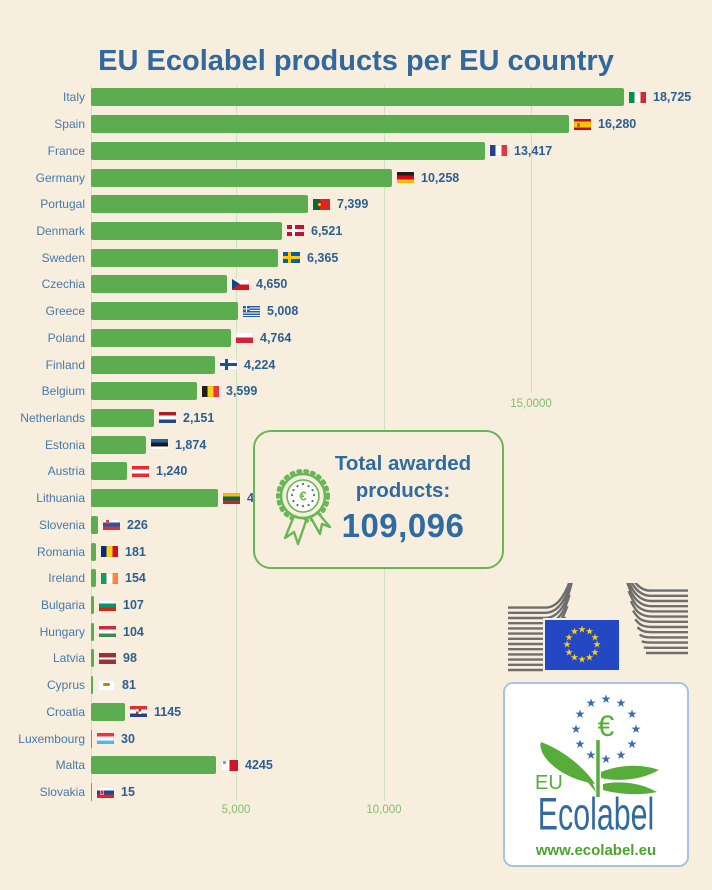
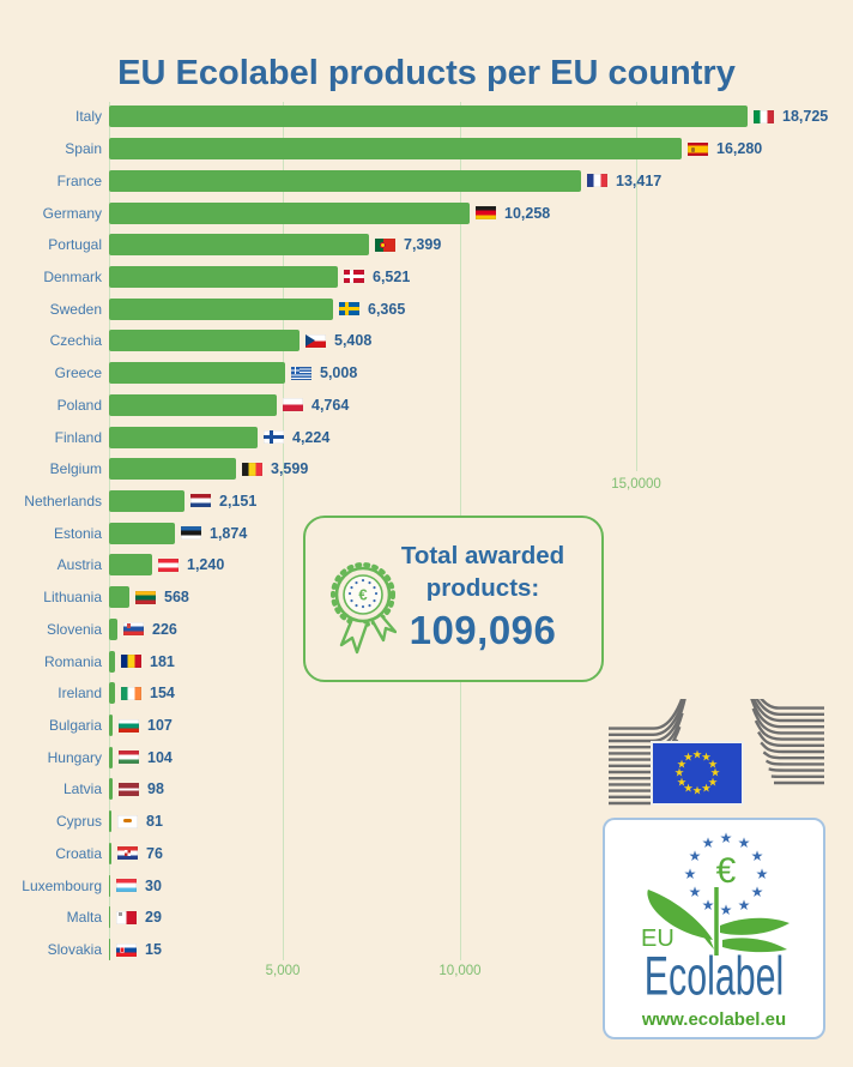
Czechia: 4,650 -> 5,408
Lithuania: 4326 -> 568
Croatia: 1145 -> 76
Malta: 4245 -> 29
